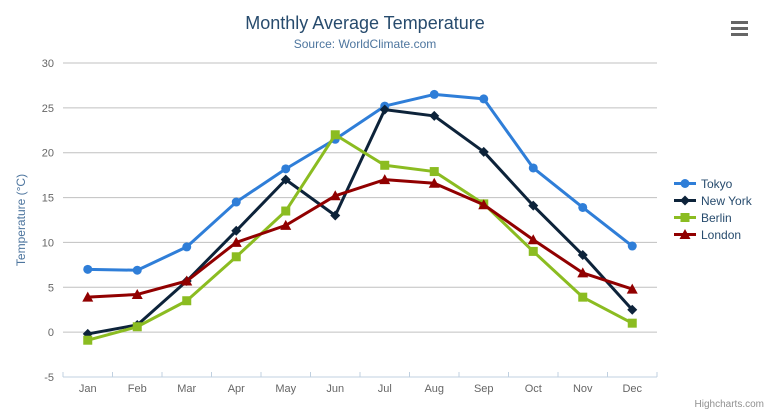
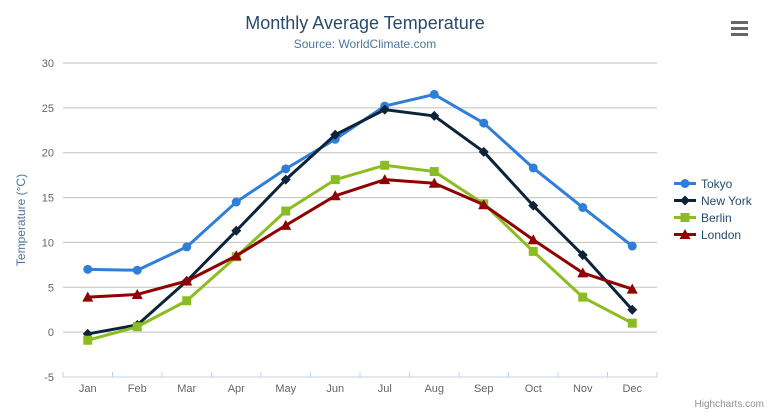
London/Apr: 10 -> 8
New York/Jun: 13 -> 22
Berlin/Jun: 22 -> 17
Tokyo/Sep: 26 -> 23
